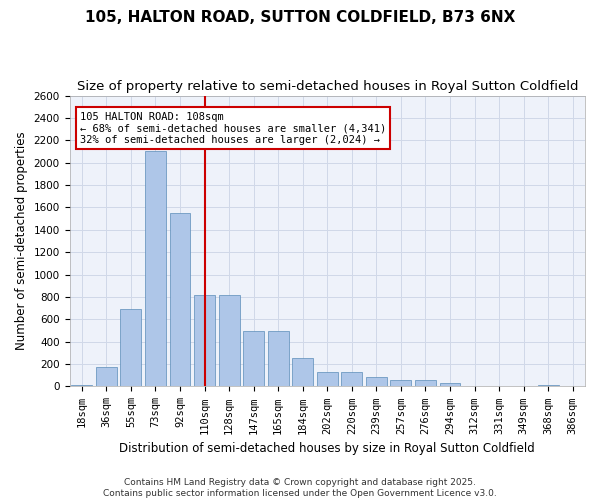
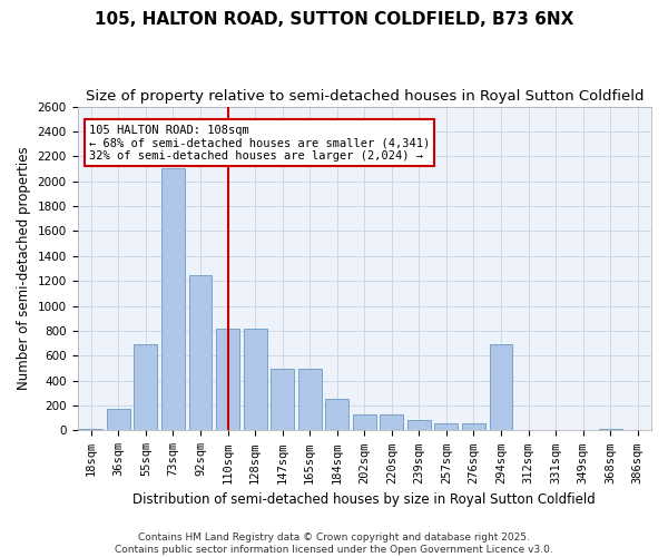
92sqm: 1550 -> 1250
294sqm: 30 -> 690
